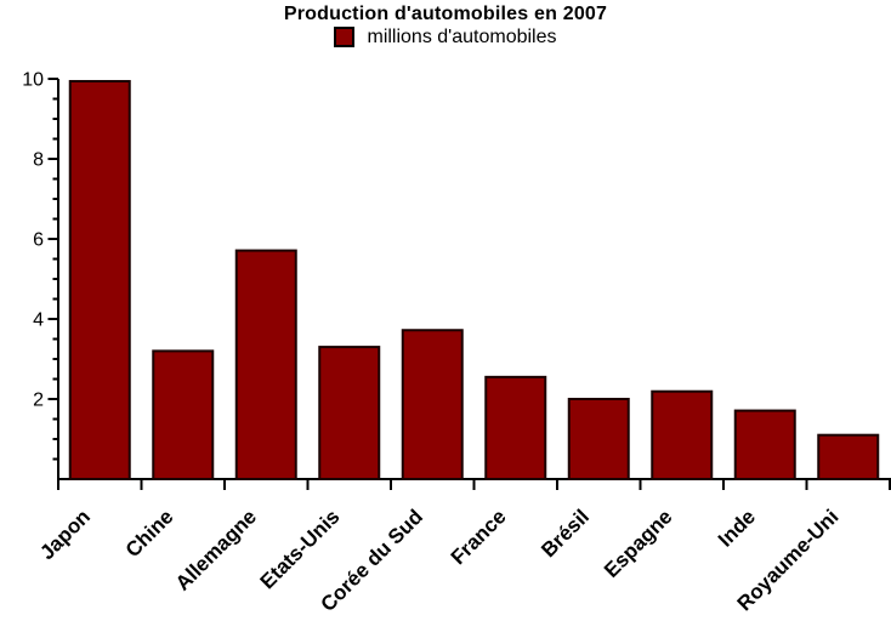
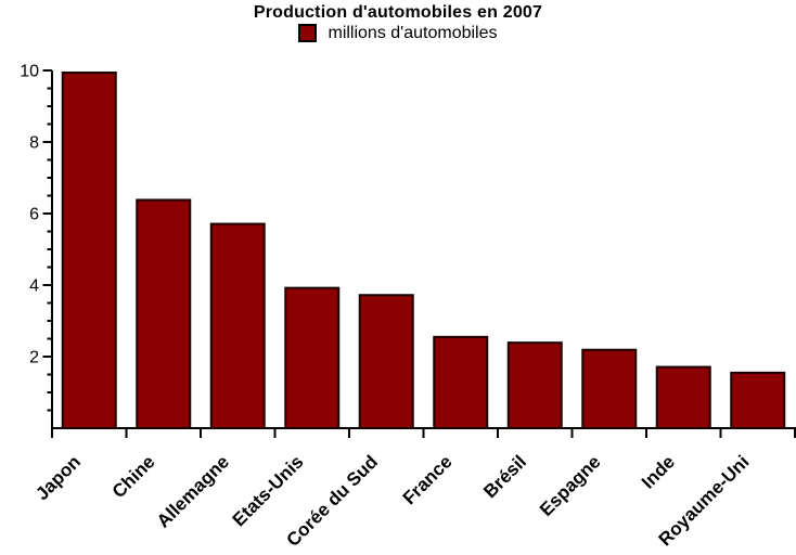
Chine: 3.2 -> 6.4
Etats-Unis: 3.3 -> 3.9
Brésil: 2.0 -> 2.4
Royaume-Uni: 1.1 -> 1.6
